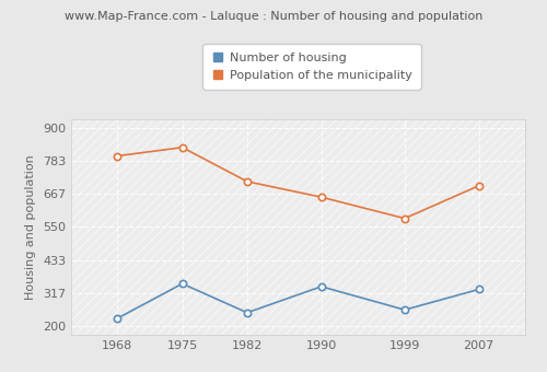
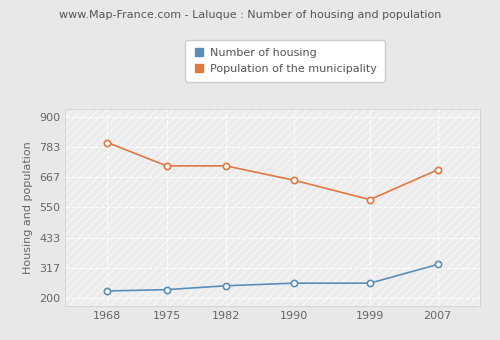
Number of housing/1975: 350 -> 233
Population of the municipality/1975: 830 -> 710
Number of housing/1990: 340 -> 258
